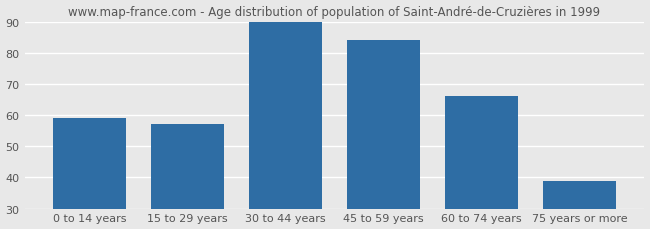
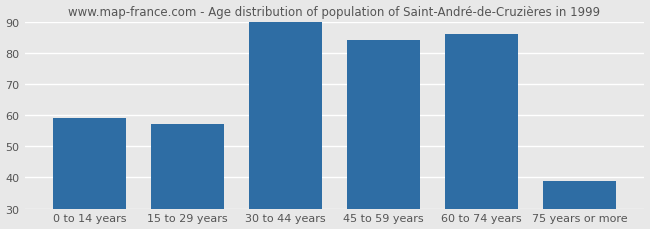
60 to 74 years: 66 -> 86
